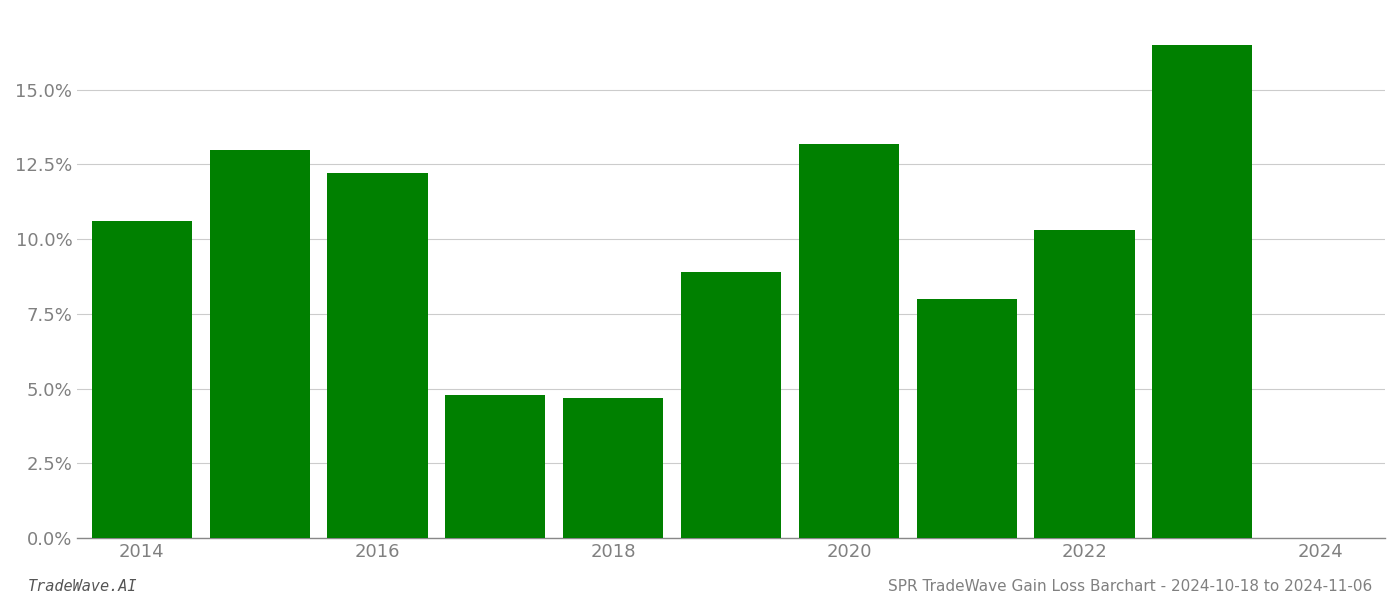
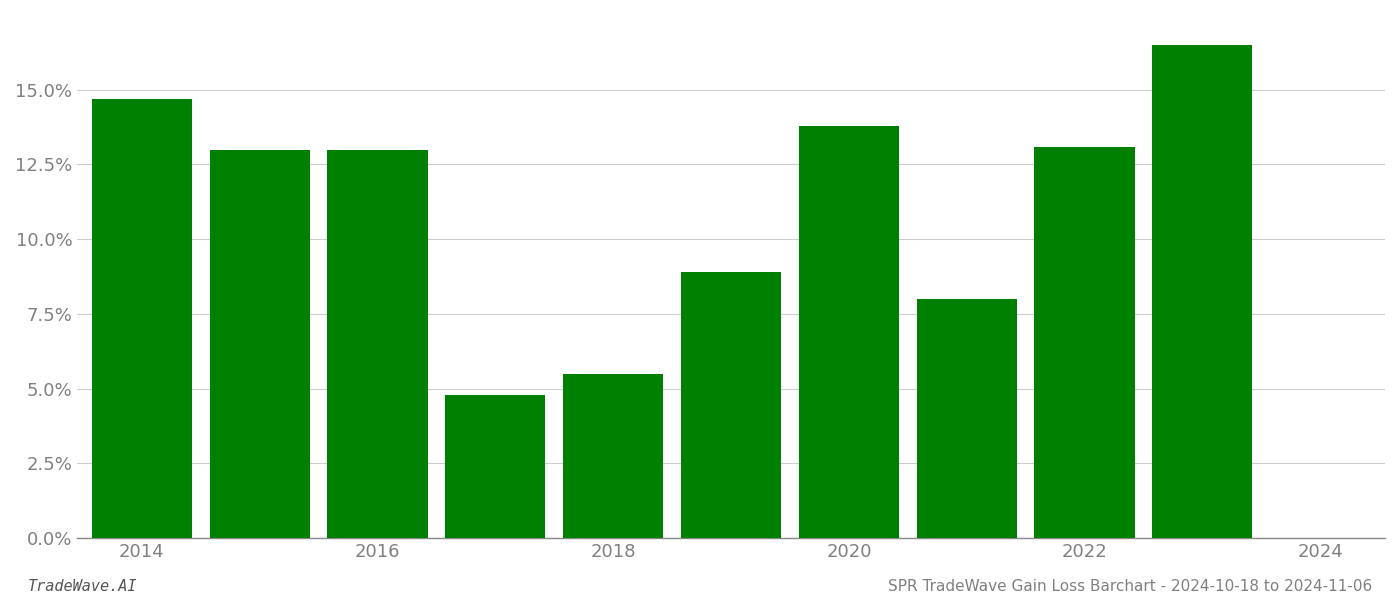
2014: 10.6% -> 14.7%
2016: 12.2% -> 13.0%
2018: 4.7% -> 5.5%
2020: 13.2% -> 13.8%
2022: 10.3% -> 13.1%
